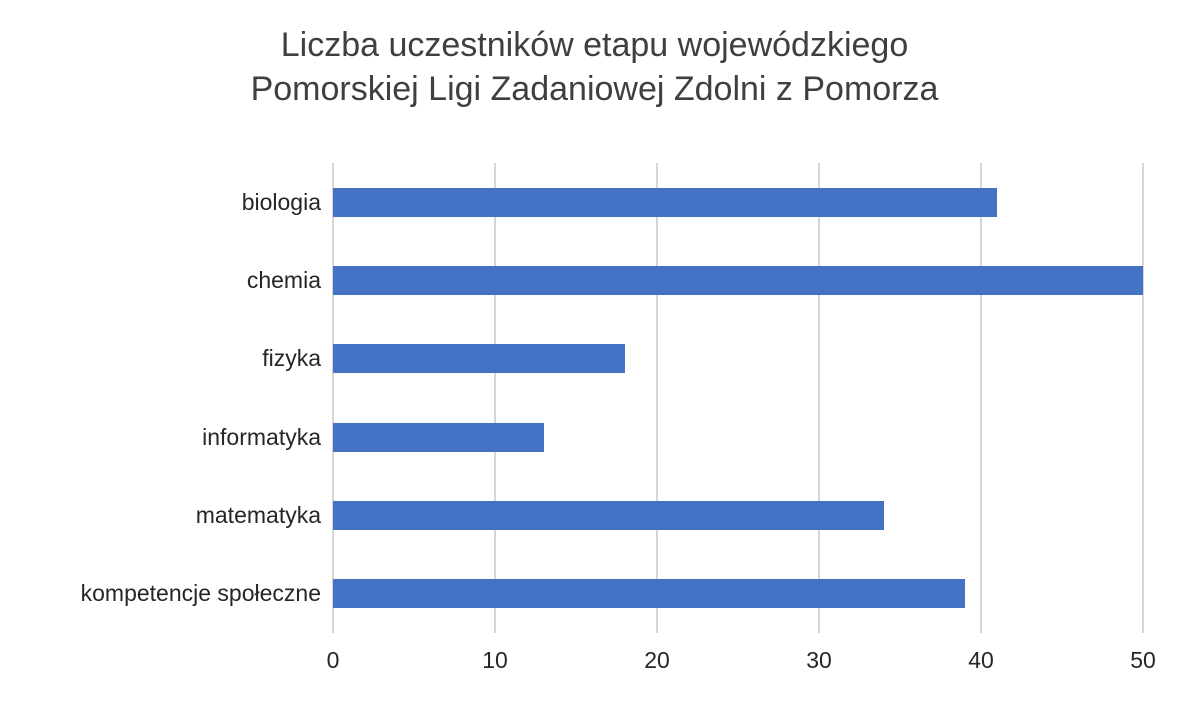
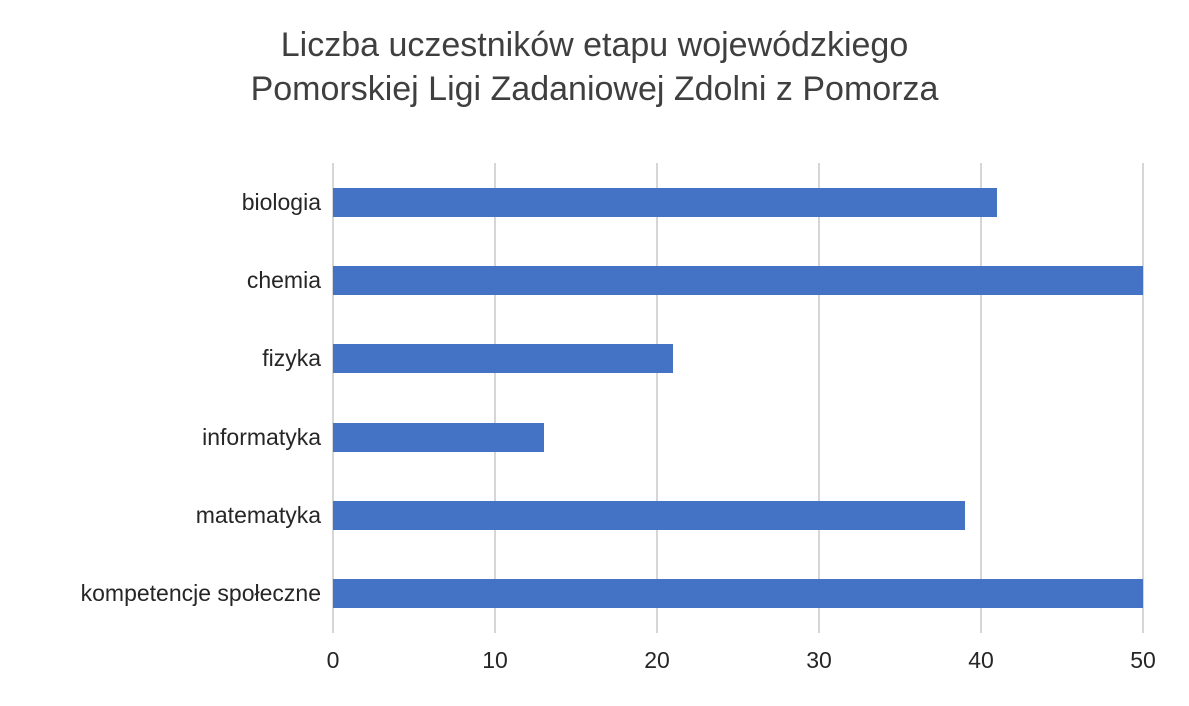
fizyka: 18 -> 21
matematyka: 34 -> 39
kompetencje społeczne: 39 -> 50
